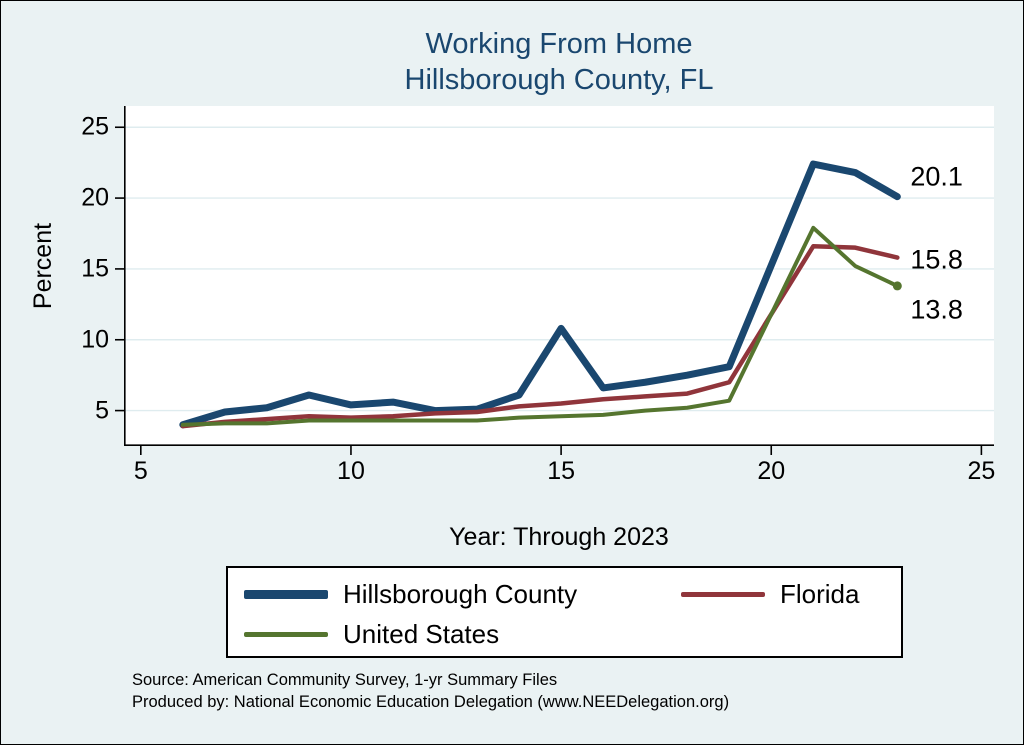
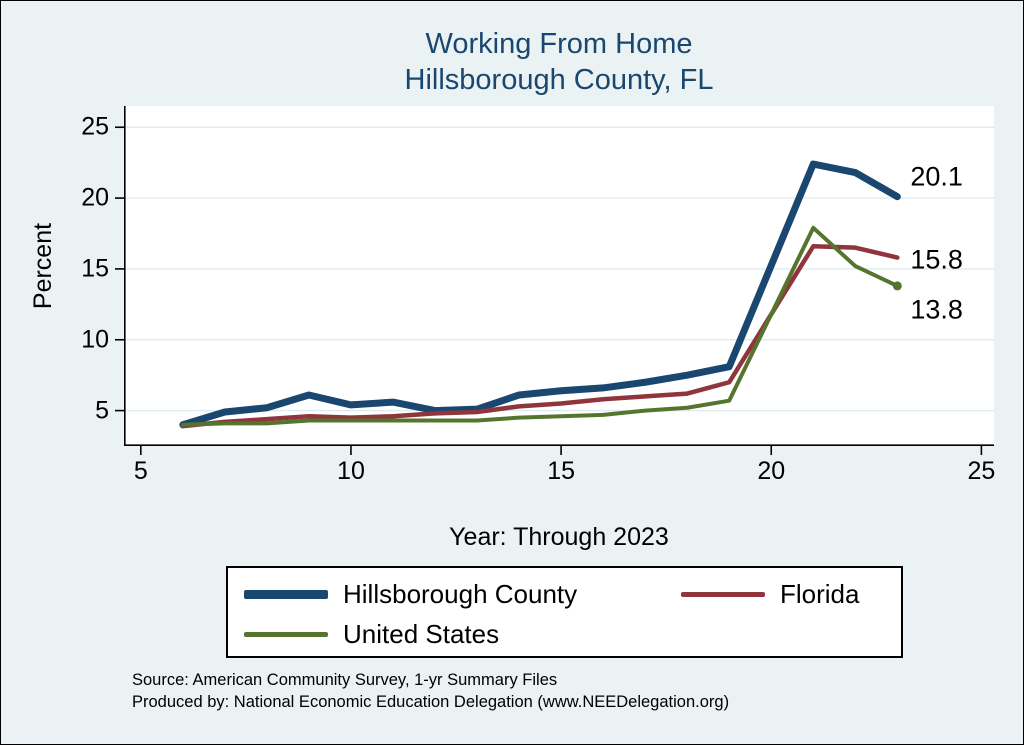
Hillsborough County/15: 10.8 -> 6.4
